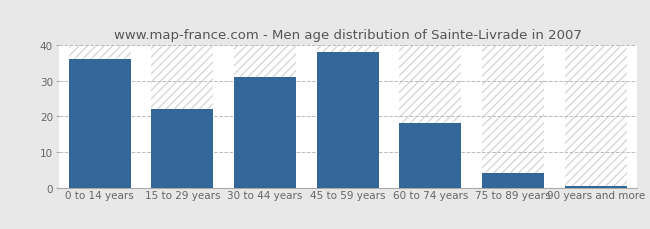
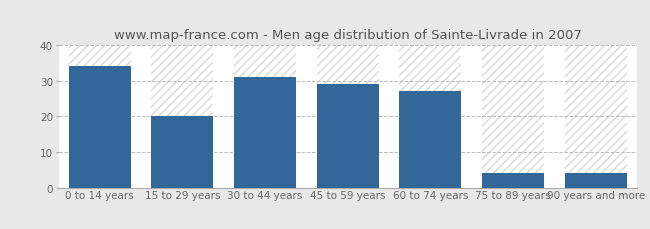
0 to 14 years: 36.0 -> 34.0
15 to 29 years: 22.0 -> 20.0
45 to 59 years: 38.0 -> 29.0
60 to 74 years: 18.0 -> 27.0
90 years and more: 0.5 -> 4.0
